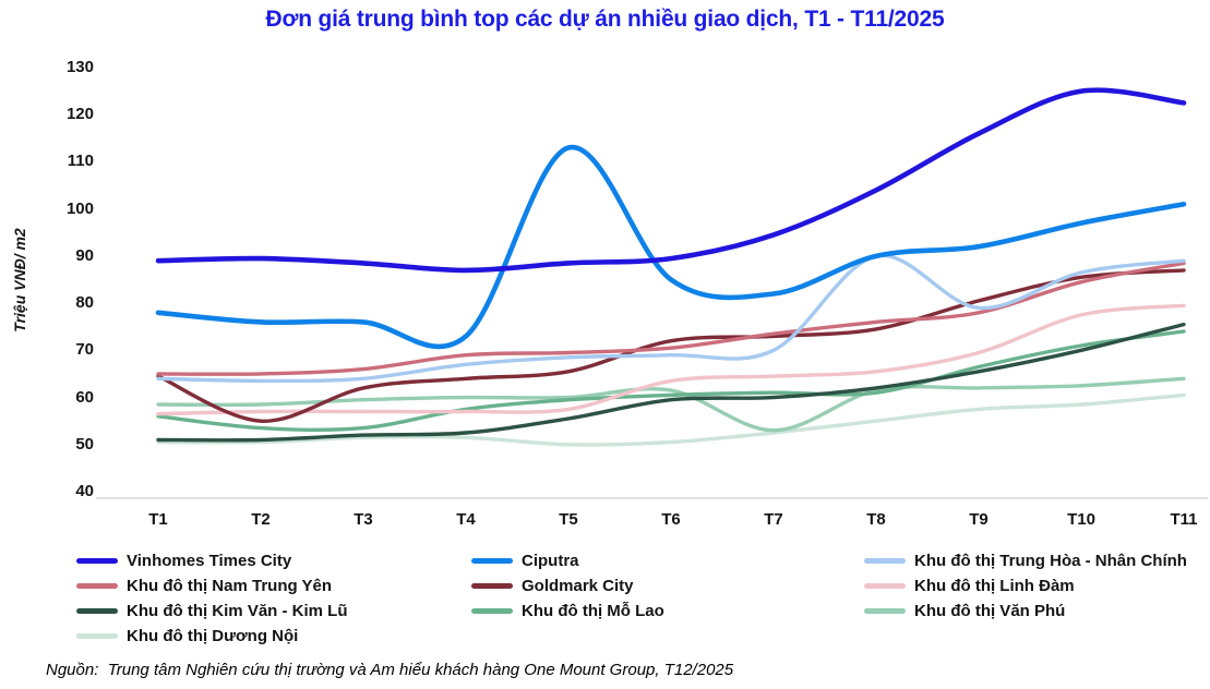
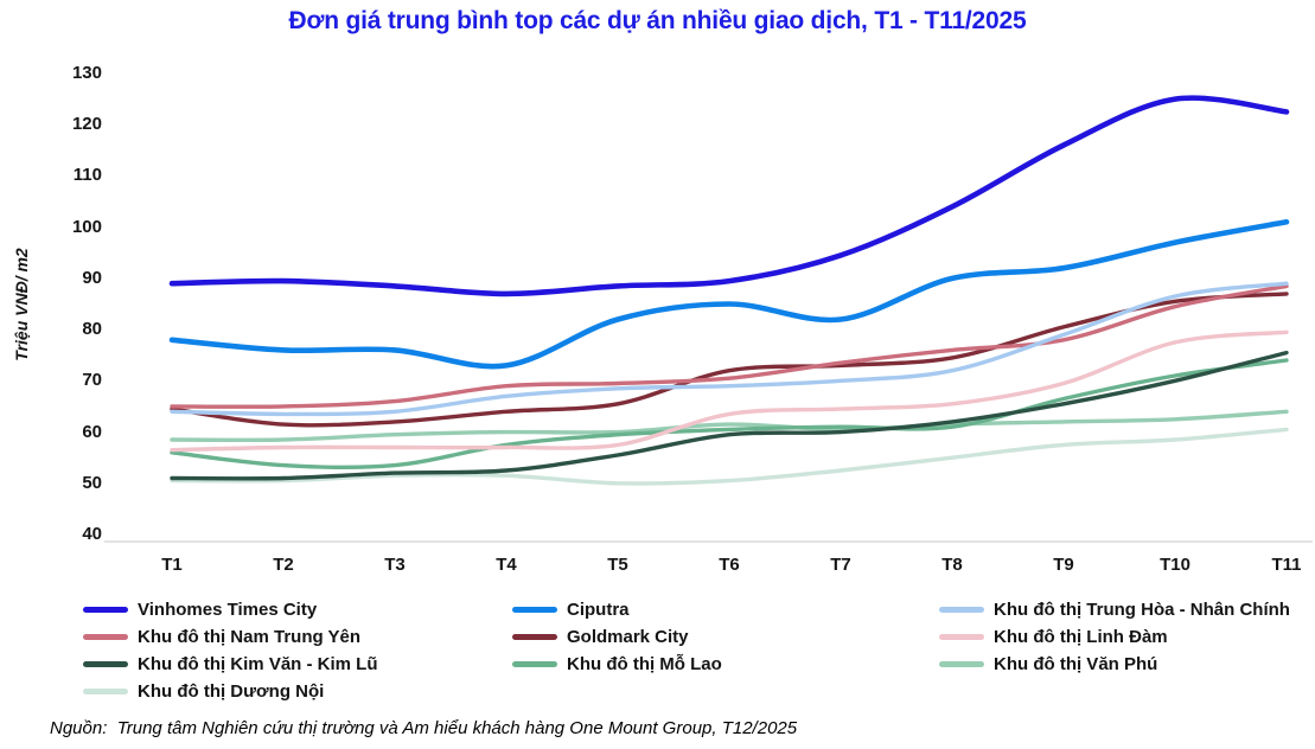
Goldmark City/T2: 55 -> 62
Ciputra/T5: 113 -> 82
Khu đô thị Văn Phú/T7: 53 -> 60
Khu đô thị Trung Hòa - Nhân Chính/T8: 90 -> 72
